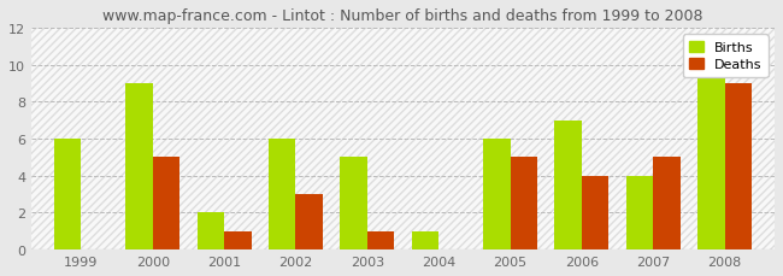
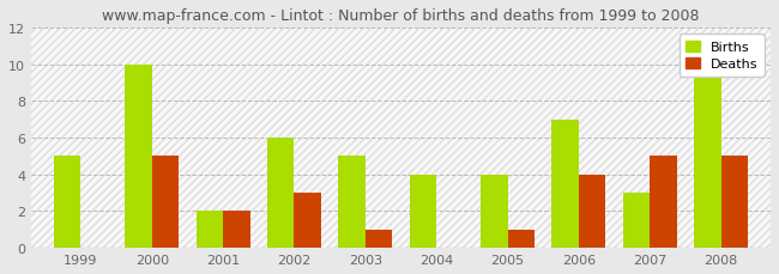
Births/1999: 6 -> 5
Births/2000: 9 -> 10
Deaths/2001: 1 -> 2
Births/2004: 1 -> 4
Births/2005: 6 -> 4
Deaths/2005: 5 -> 1
Births/2007: 4 -> 3
Deaths/2008: 9 -> 5
